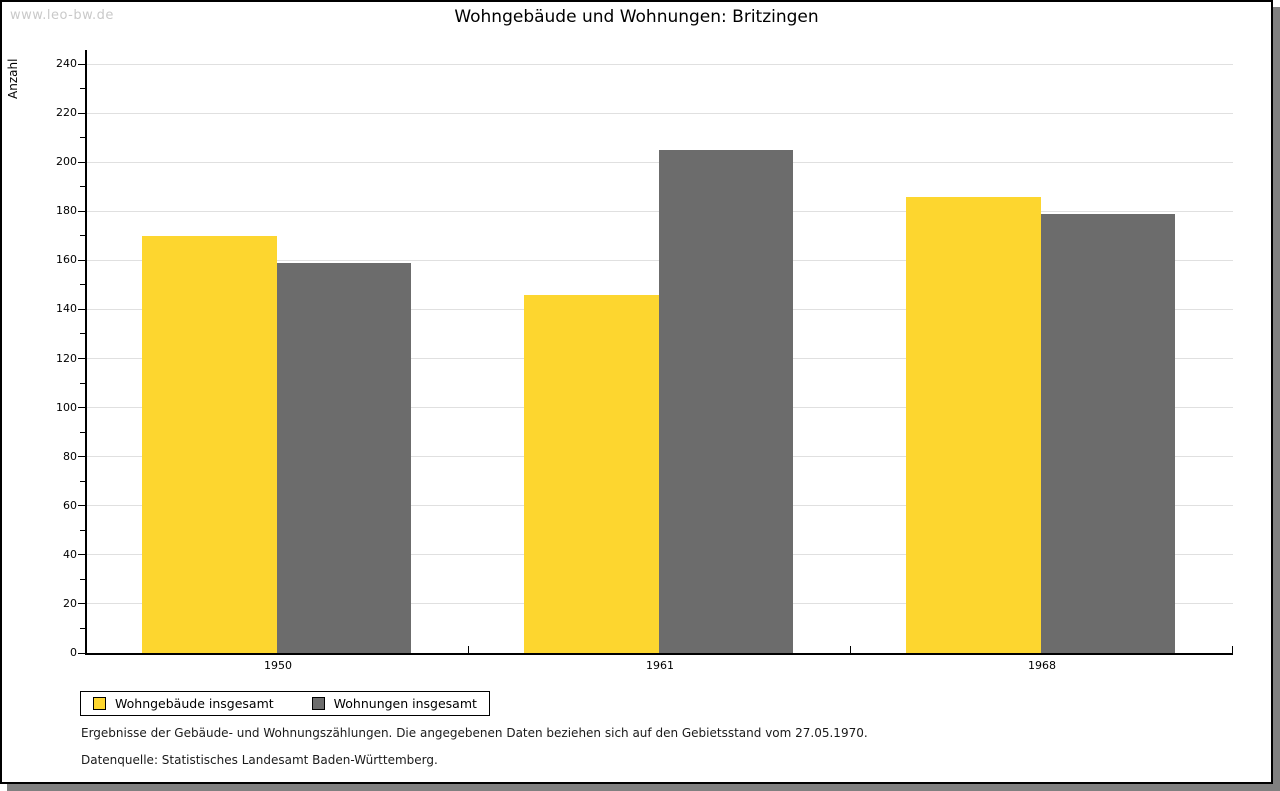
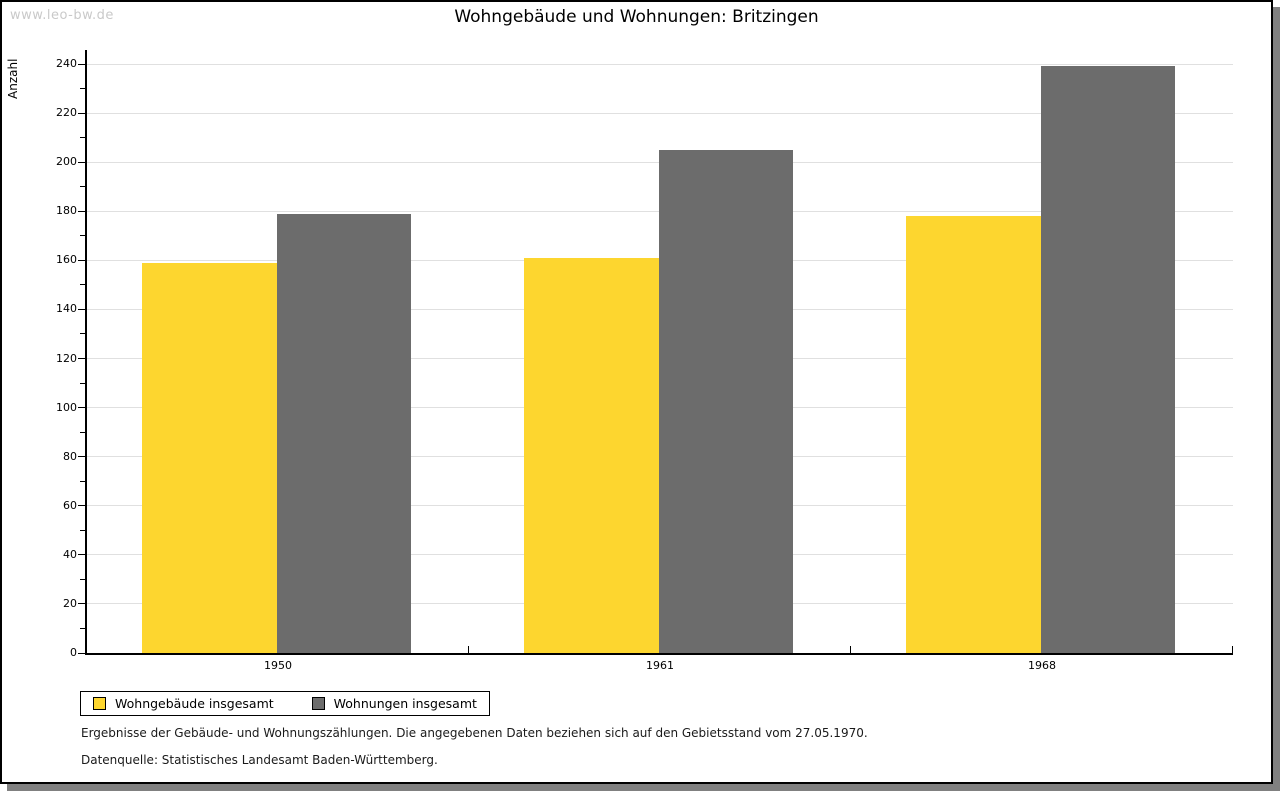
Wohngebäude insgesamt/1950: 170 -> 159
Wohnungen insgesamt/1950: 159 -> 179
Wohngebäude insgesamt/1961: 146 -> 161
Wohngebäude insgesamt/1968: 186 -> 178
Wohnungen insgesamt/1968: 179 -> 239
